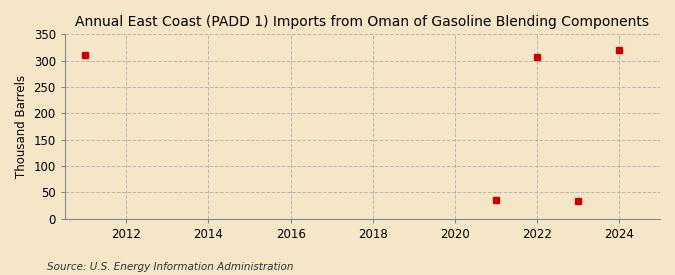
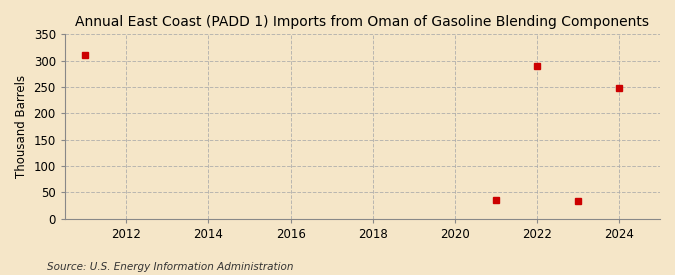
2022: 307 -> 290
2024: 320 -> 248
